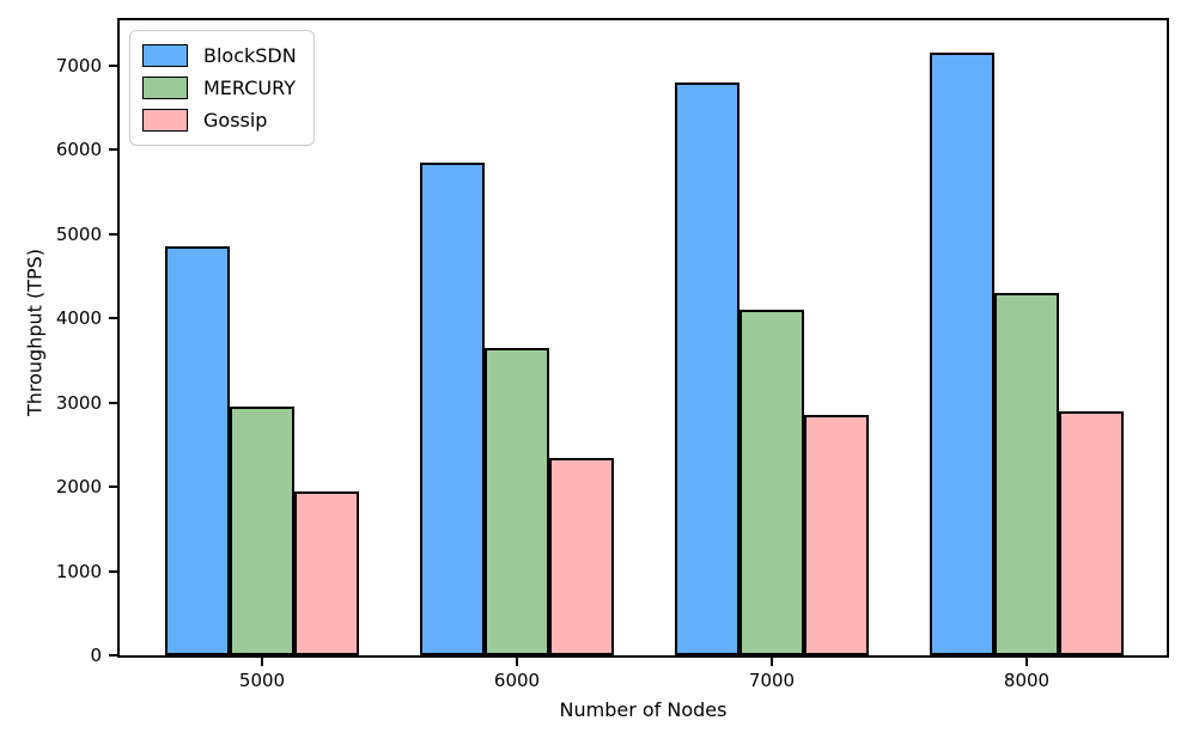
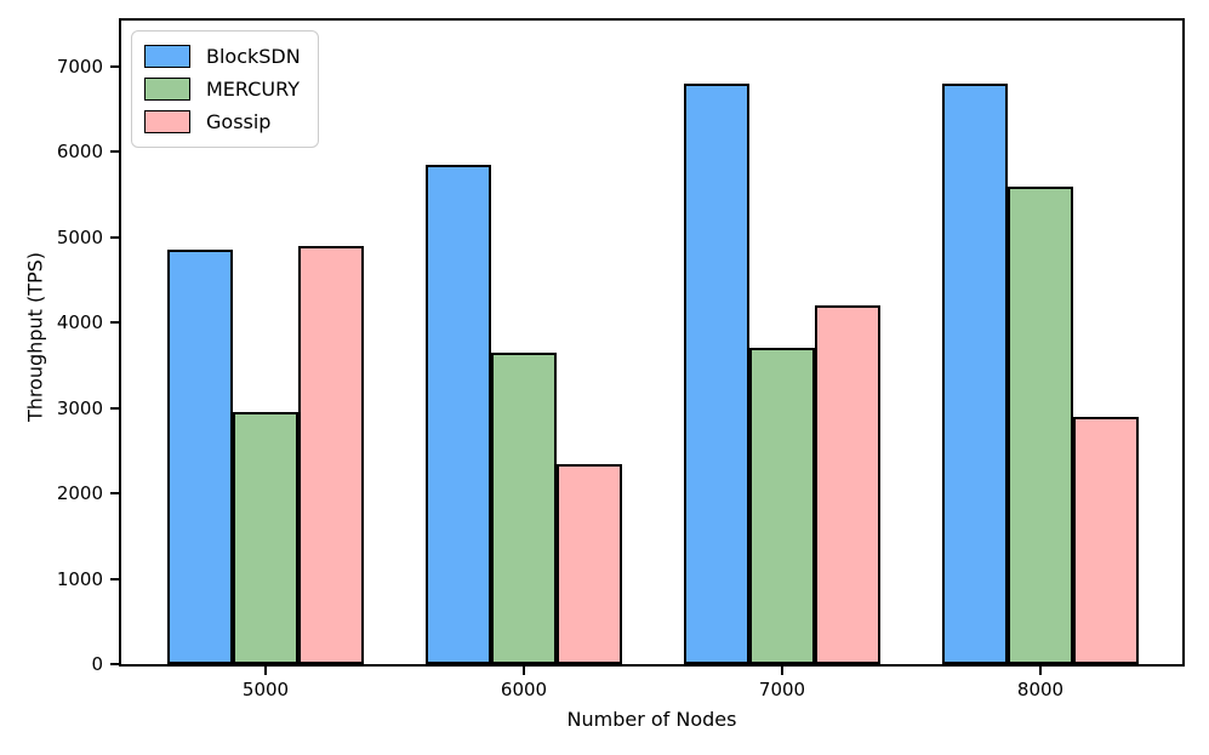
Gossip/5000: 2000 -> 4900
MERCURY/7000: 4100 -> 3700
Gossip/7000: 2800 -> 4200
BlockSDN/8000: 7200 -> 6800
MERCURY/8000: 4300 -> 5600
